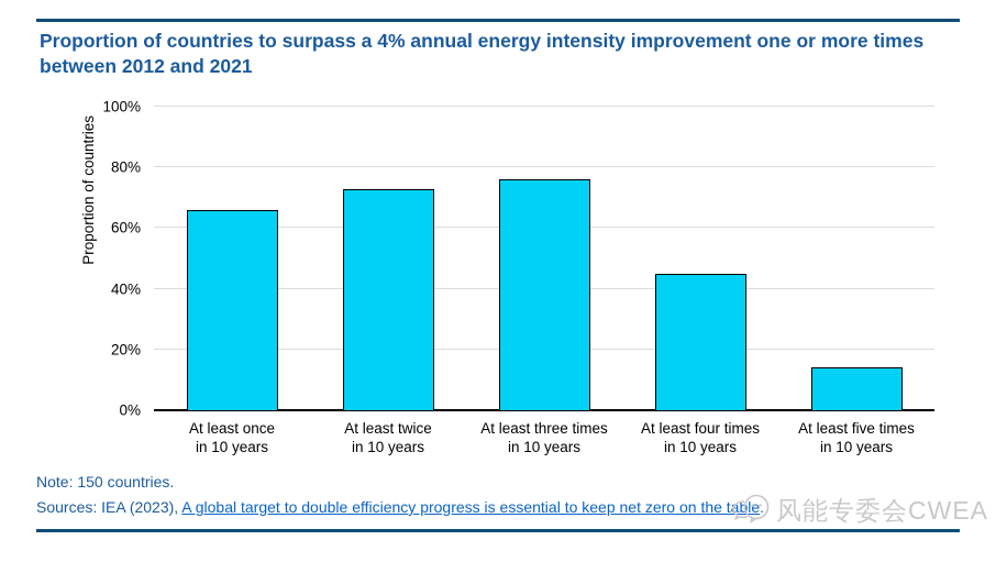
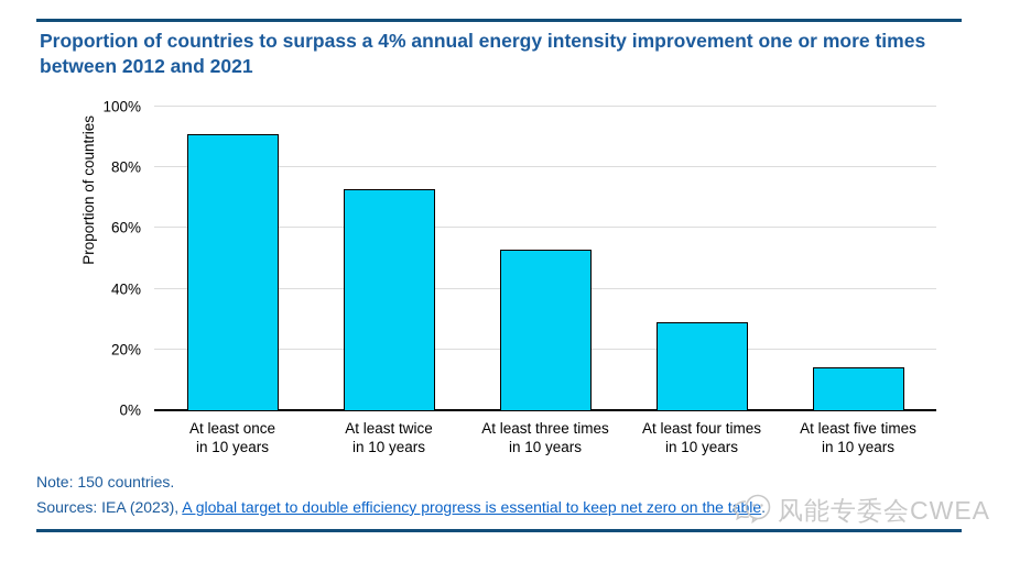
At least once in 10 years: 66% -> 91%
At least three times in 10 years: 76% -> 53%
At least four times in 10 years: 45% -> 29%
